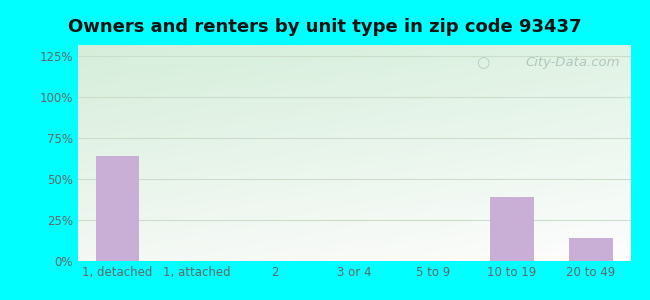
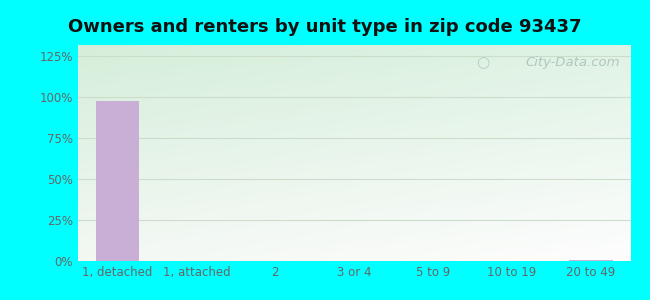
1, detached: 64% -> 98%
10 to 19: 39% -> 0%
20 to 49: 14% -> 0%
